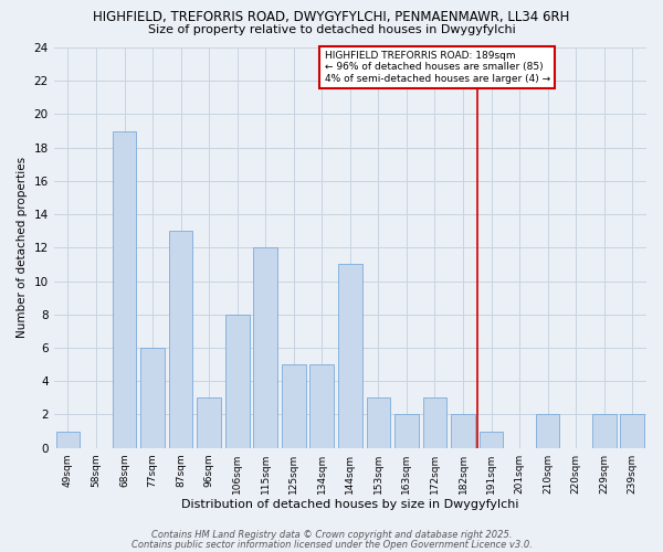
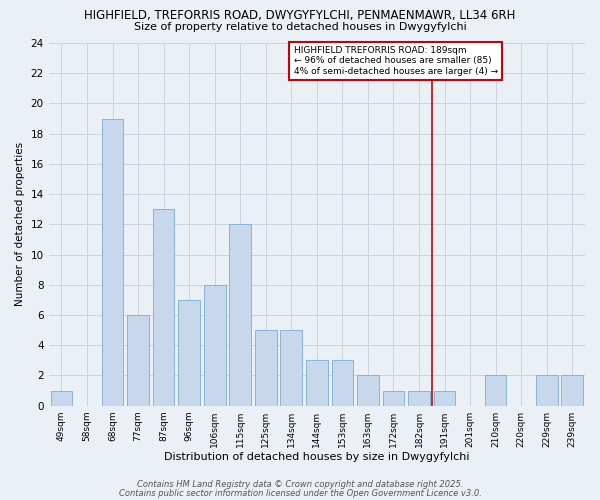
96sqm: 3 -> 7
144sqm: 11 -> 3
172sqm: 3 -> 1
182sqm: 2 -> 1
